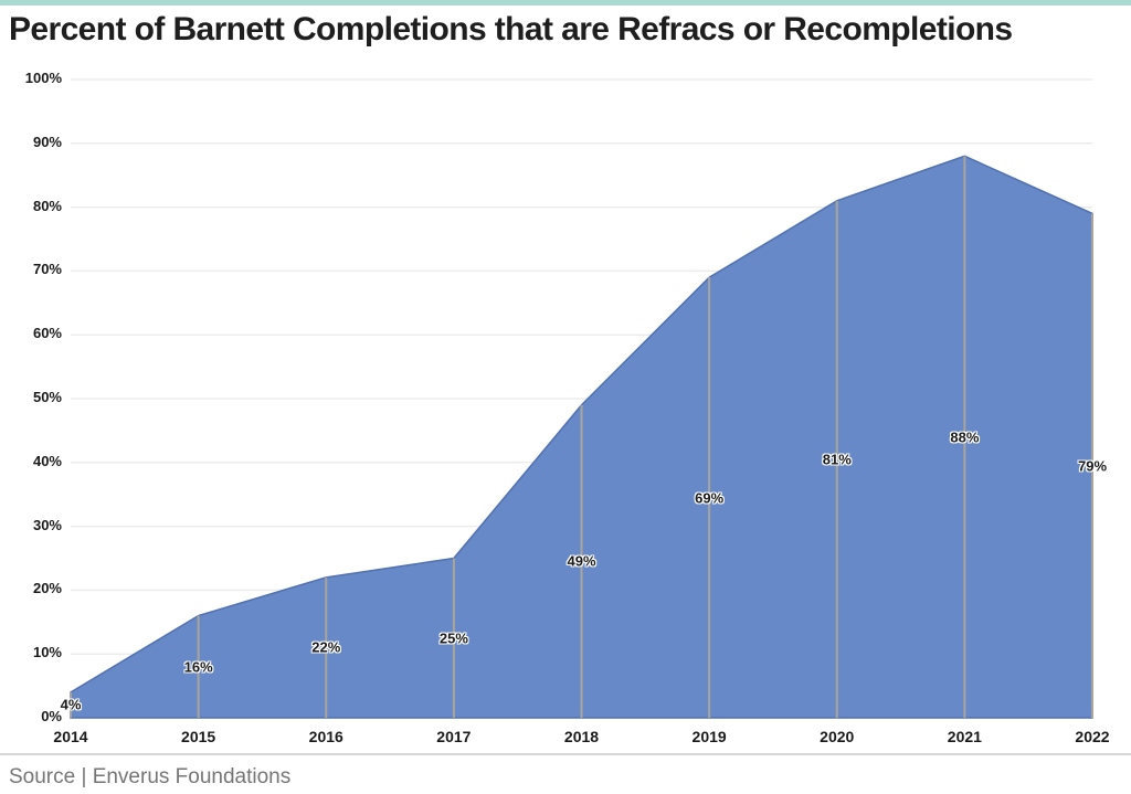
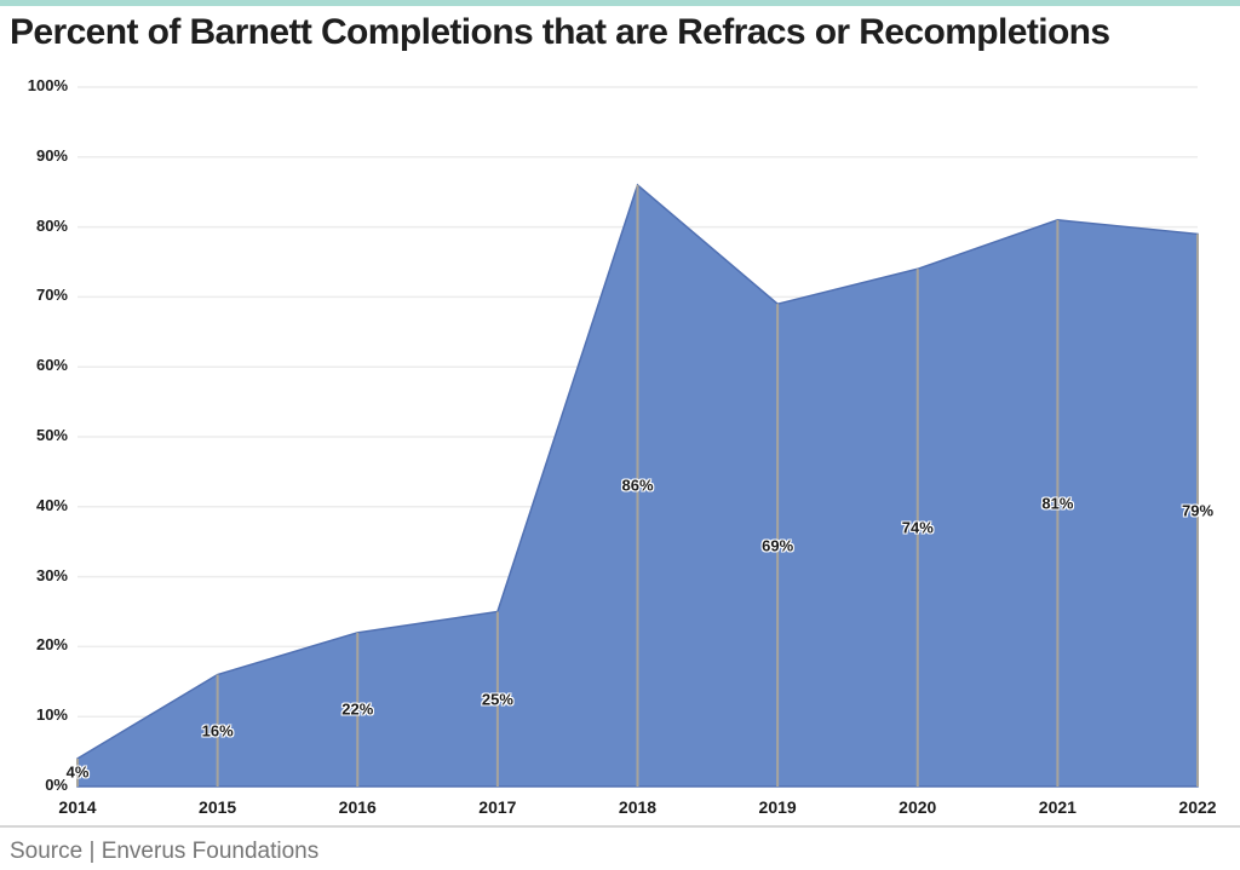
2018: 49% -> 86%
2020: 81% -> 74%
2021: 88% -> 81%
